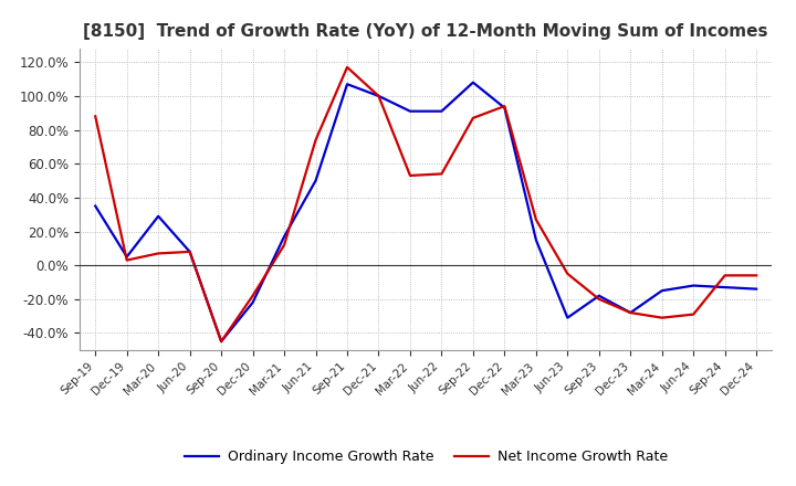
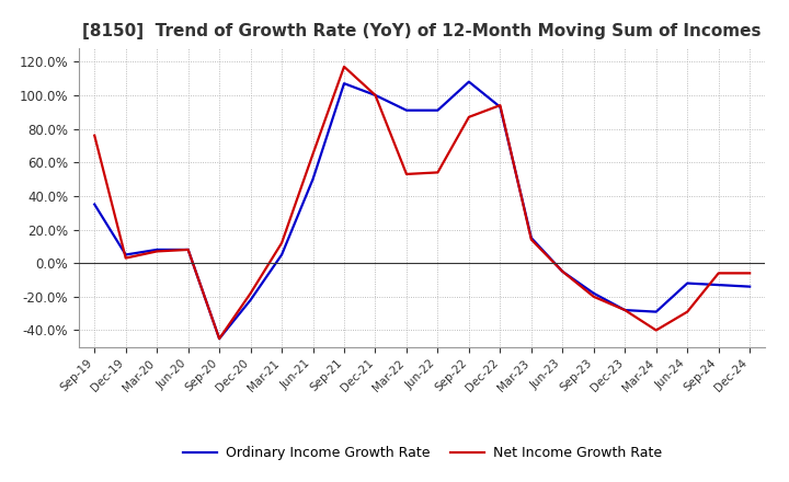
Net Income Growth Rate/Sep-19: 88% -> 76%
Ordinary Income Growth Rate/Mar-20: 29% -> 8%
Ordinary Income Growth Rate/Mar-21: 17% -> 5%
Net Income Growth Rate/Jun-21: 74% -> 65%
Net Income Growth Rate/Mar-23: 27% -> 14%
Ordinary Income Growth Rate/Jun-23: -31% -> -5%
Ordinary Income Growth Rate/Mar-24: -15% -> -29%
Net Income Growth Rate/Mar-24: -31% -> -40%
